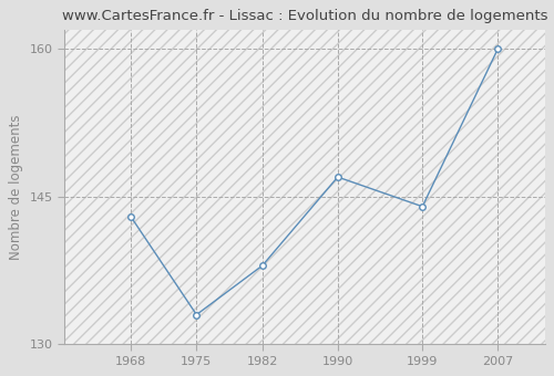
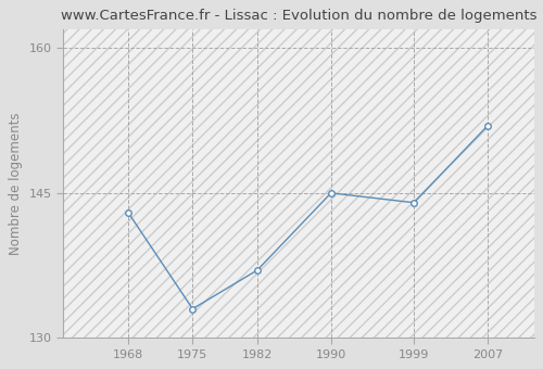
1982: 138 -> 137
1990: 147 -> 145
2007: 160 -> 152
